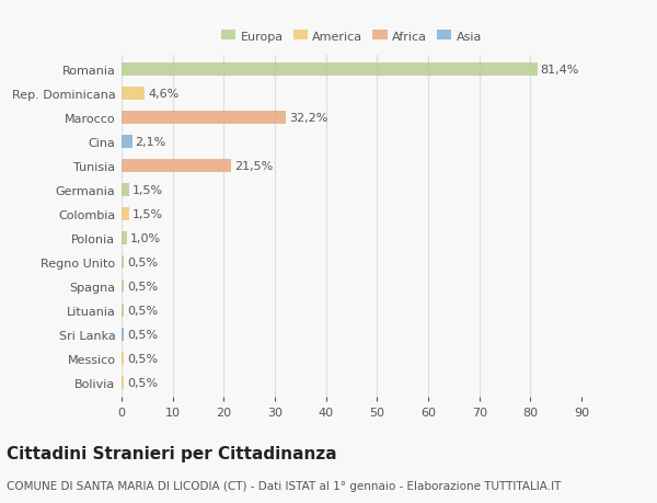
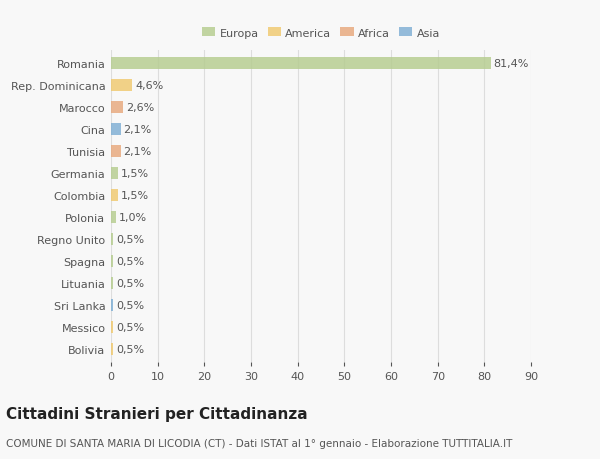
Marocco: 32,2% -> 2,6%
Tunisia: 21,5% -> 2,1%
